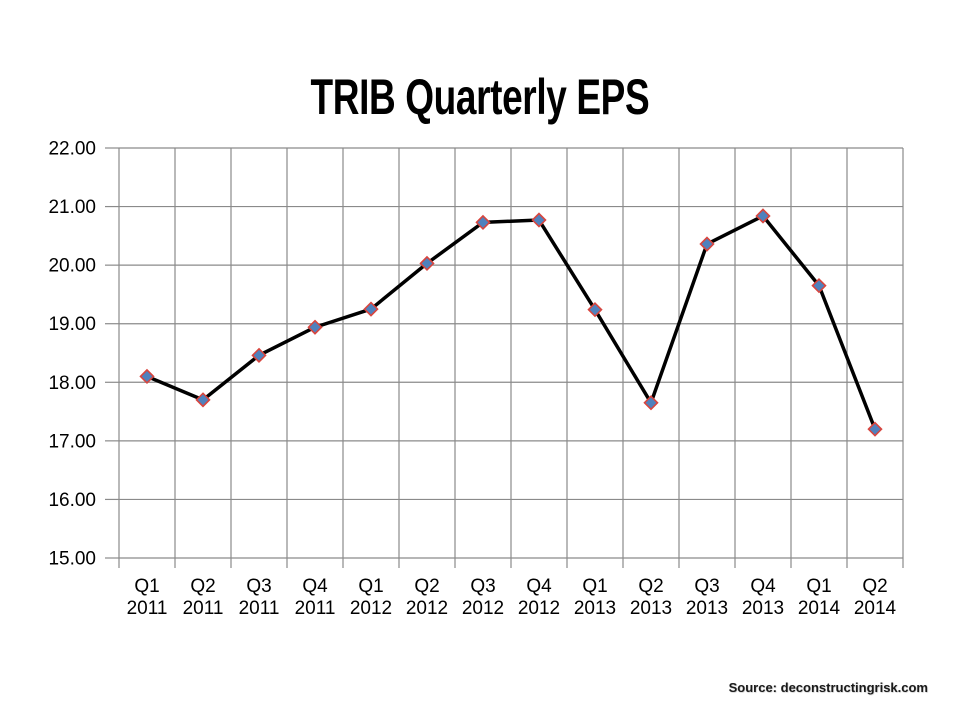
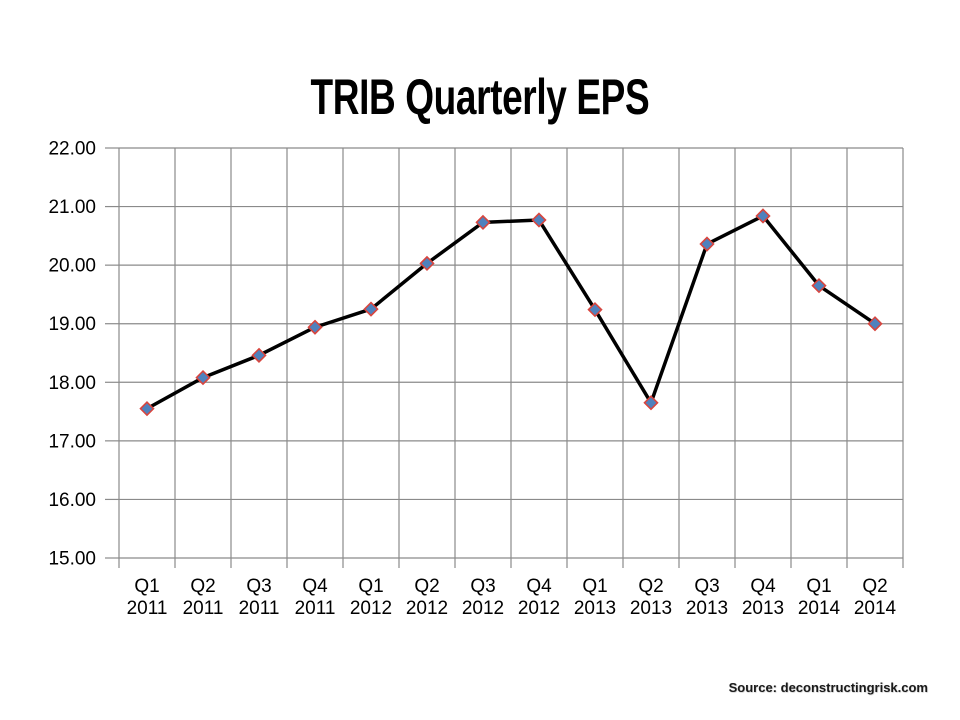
Q1 2011: 18.1 -> 17.6
Q2 2011: 17.7 -> 18.1
Q2 2014: 17.2 -> 19.0
